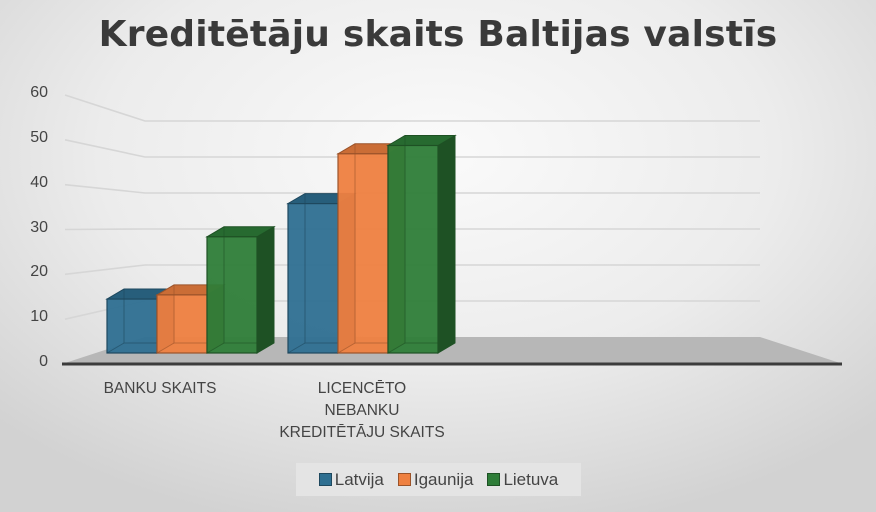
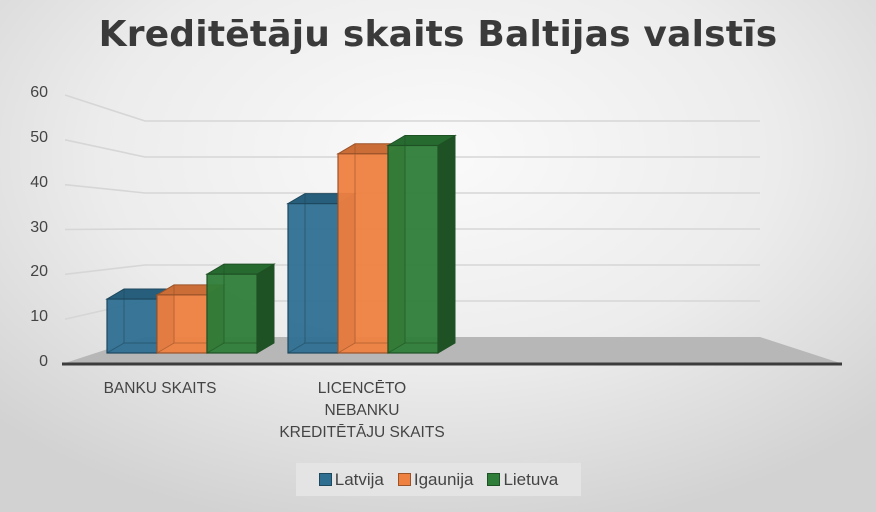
Lietuva/BANKU SKAITS: 28 -> 19
